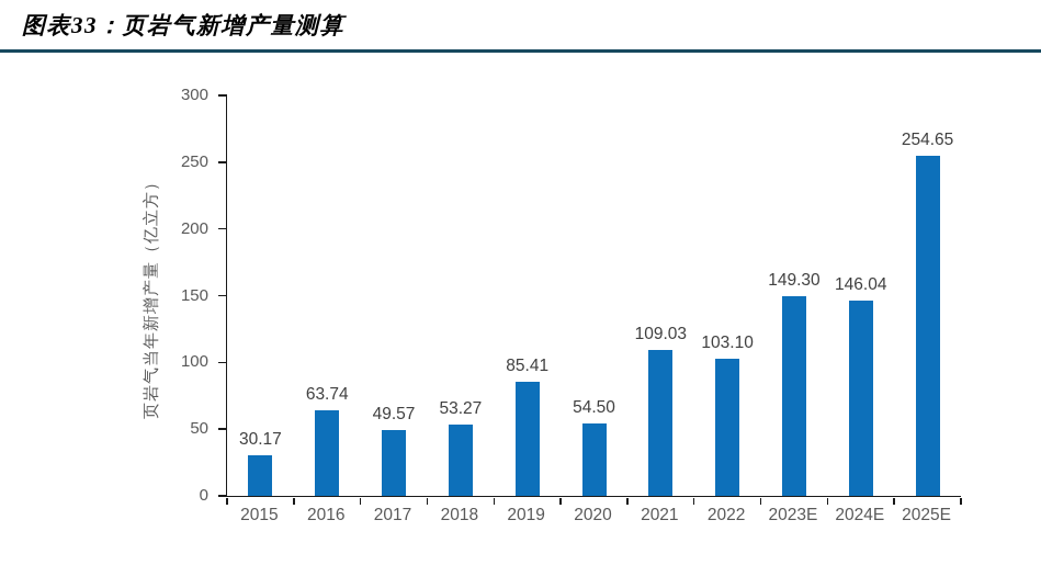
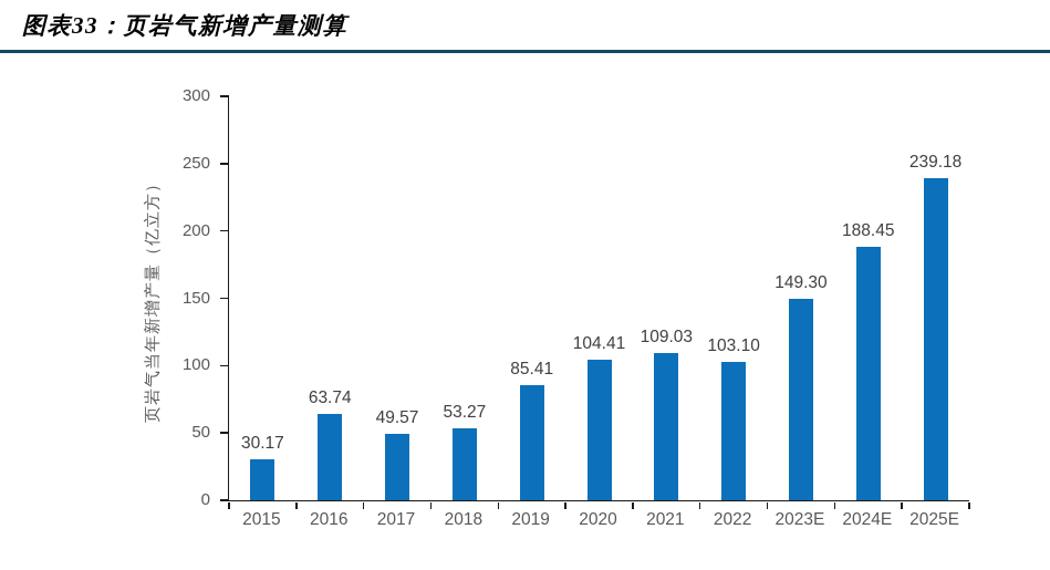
2020: 54.50 -> 104.41
2024E: 146.04 -> 188.45
2025E: 254.65 -> 239.18
